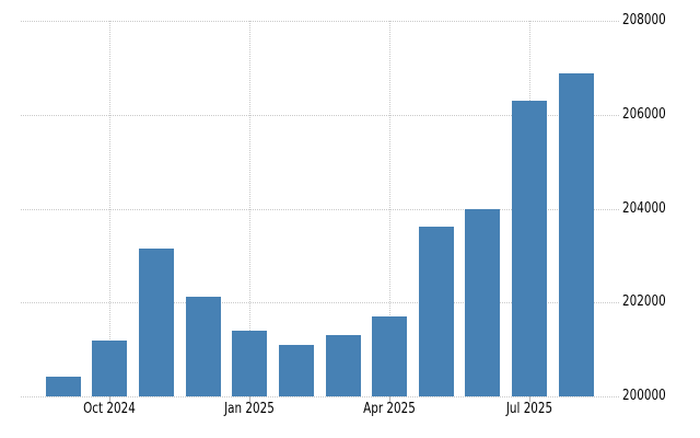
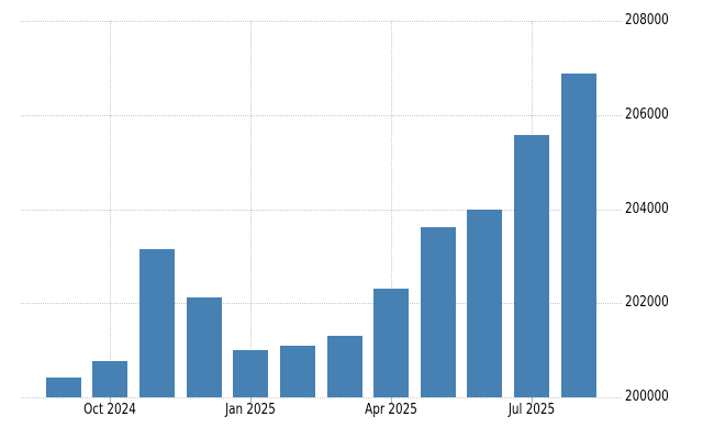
Oct 2024: 201200 -> 200800
Jan 2025: 201400 -> 201000
Apr 2025: 201700 -> 202300
Jul 2025: 206300 -> 205600
